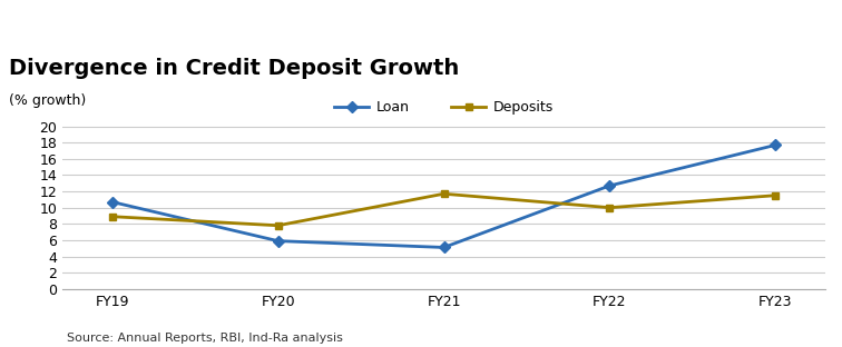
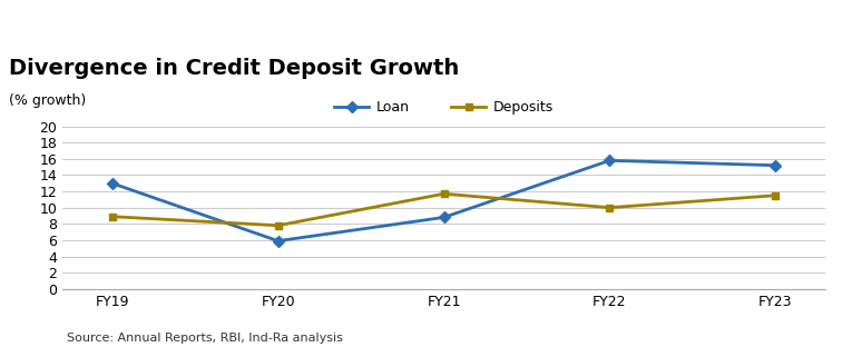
Loan/FY19: 10.7 -> 13.0
Loan/FY21: 5.1 -> 8.8
Loan/FY22: 12.7 -> 15.8
Loan/FY23: 17.7 -> 15.2
